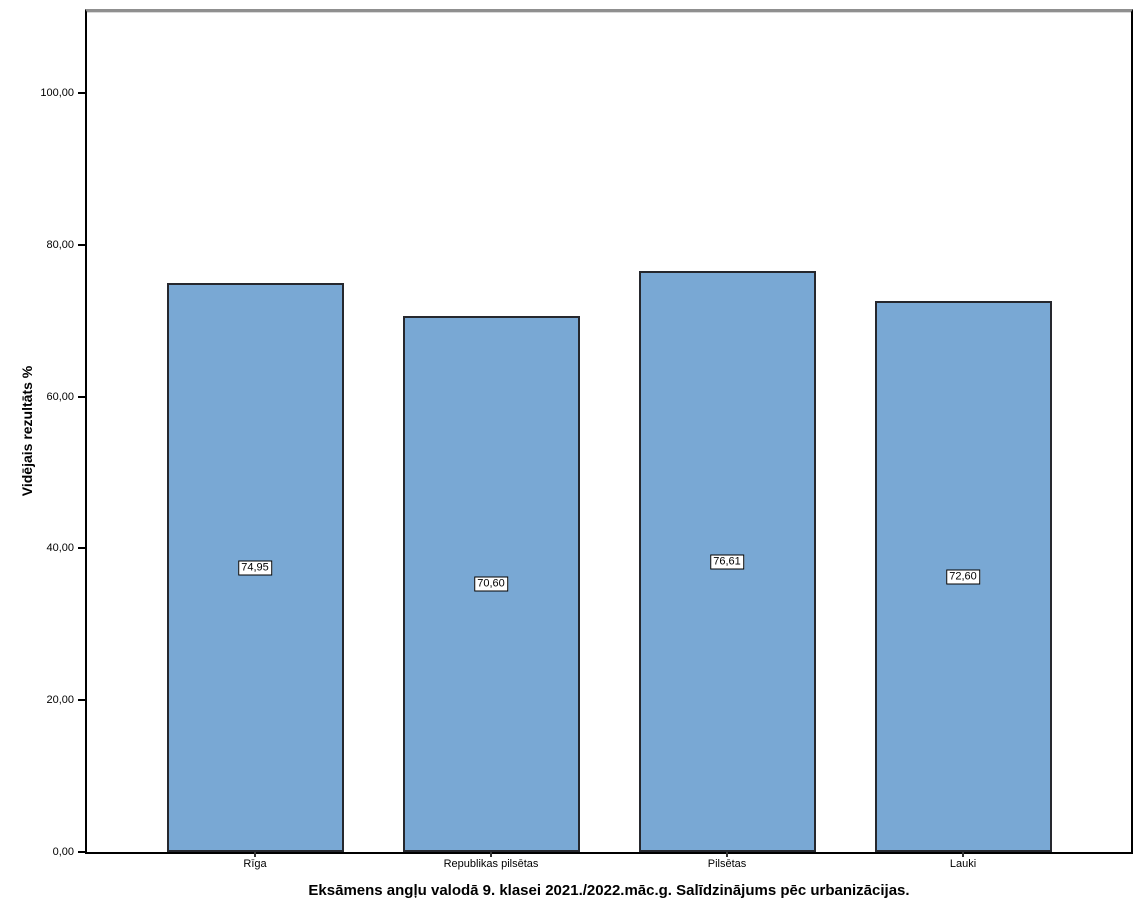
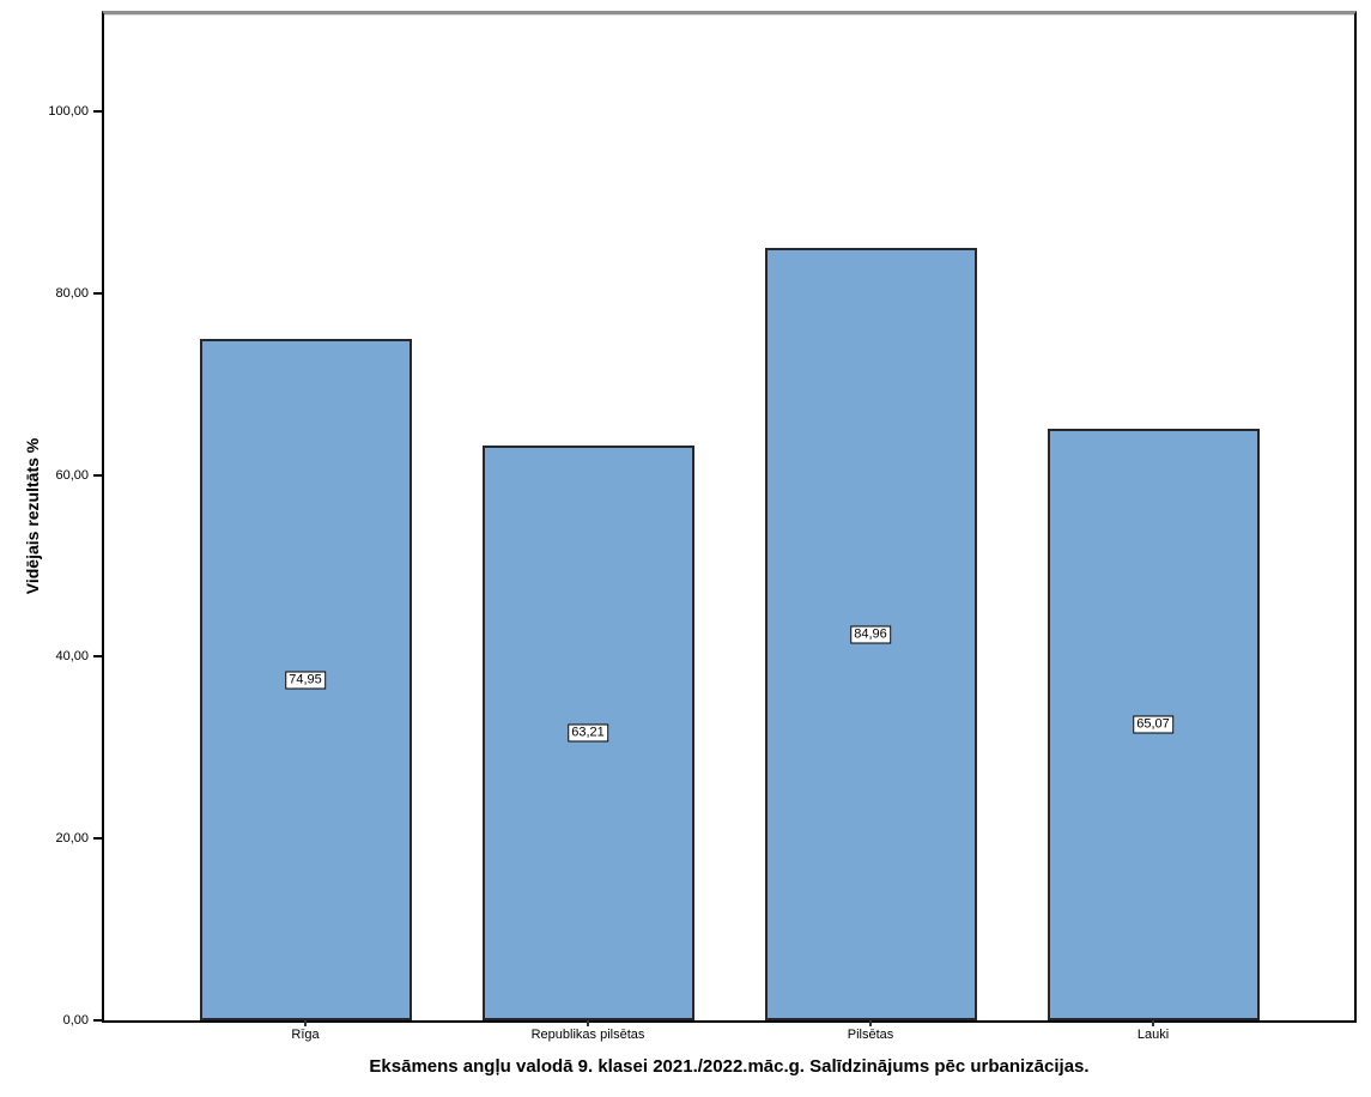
Republikas pilsētas: 70,60 -> 63,21
Pilsētas: 76,61 -> 84,96
Lauki: 72,60 -> 65,07
